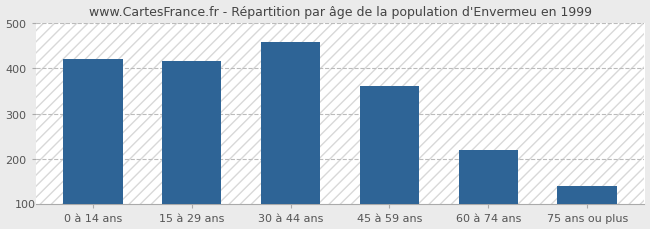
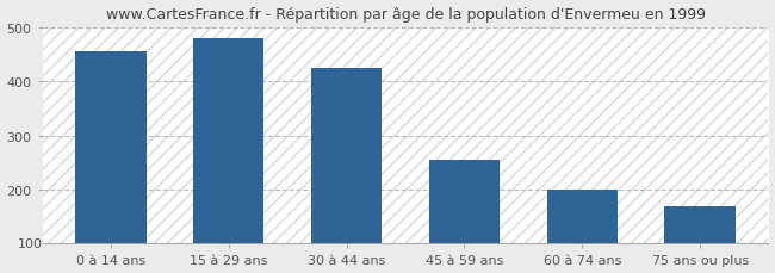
0 à 14 ans: 420 -> 455
15 à 29 ans: 415 -> 480
30 à 44 ans: 458 -> 425
45 à 59 ans: 360 -> 255
60 à 74 ans: 220 -> 200
75 ans ou plus: 140 -> 170
